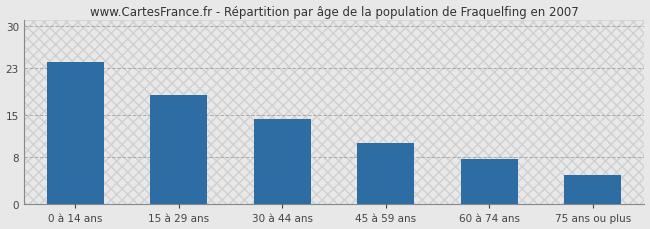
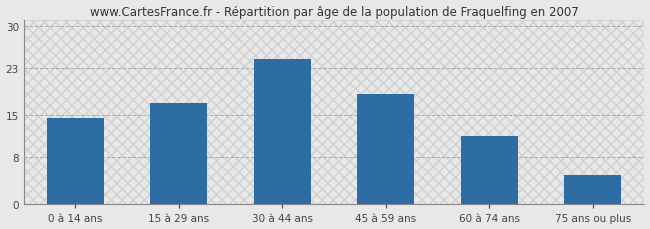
0 à 14 ans: 24.0 -> 14.5
15 à 29 ans: 18.4 -> 17.0
30 à 44 ans: 14.4 -> 24.5
45 à 59 ans: 10.4 -> 18.5
60 à 74 ans: 7.6 -> 11.5
